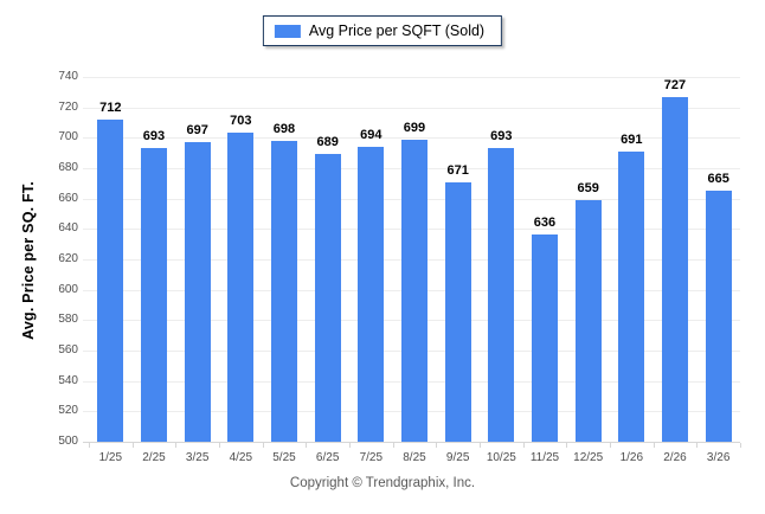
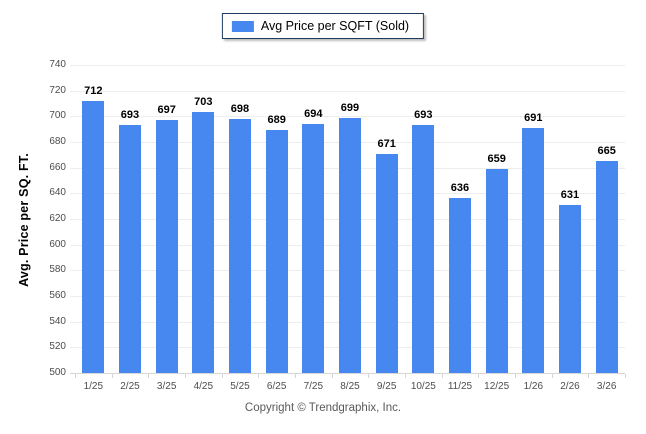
2/26: 727 -> 631
